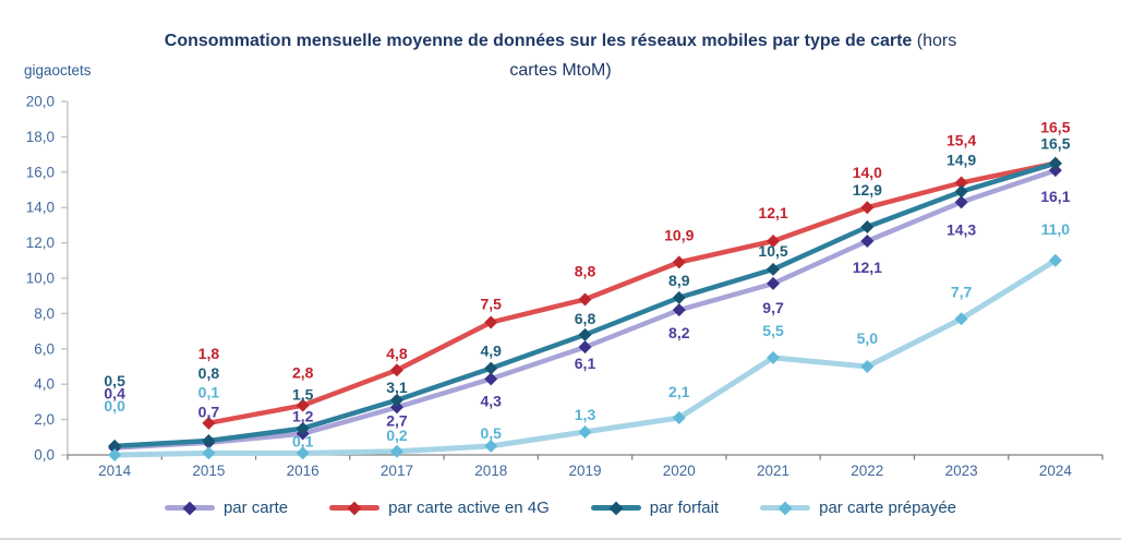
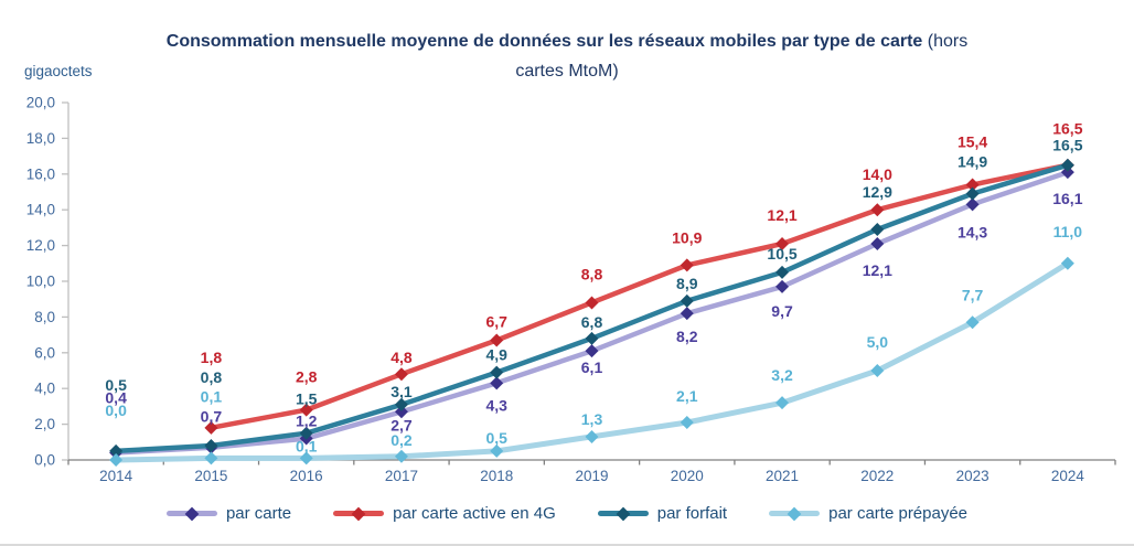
par carte active en 4G/2018: 7,5 -> 6,7
par carte prépayée/2021: 5,5 -> 3,2
